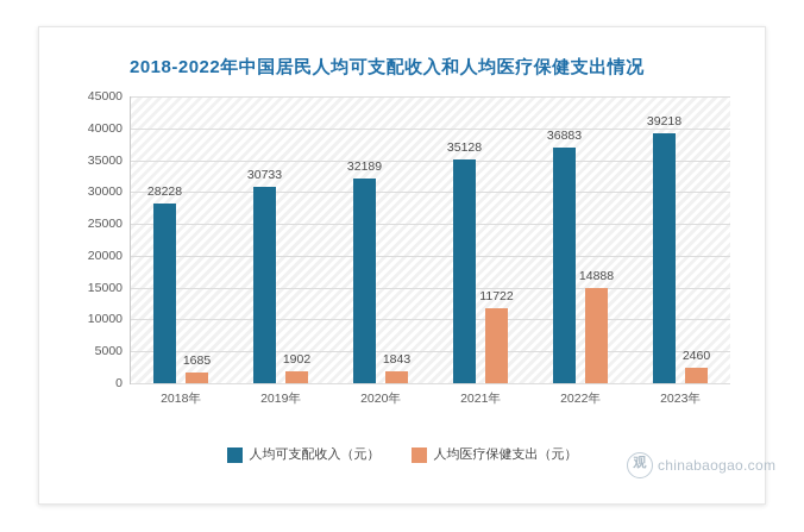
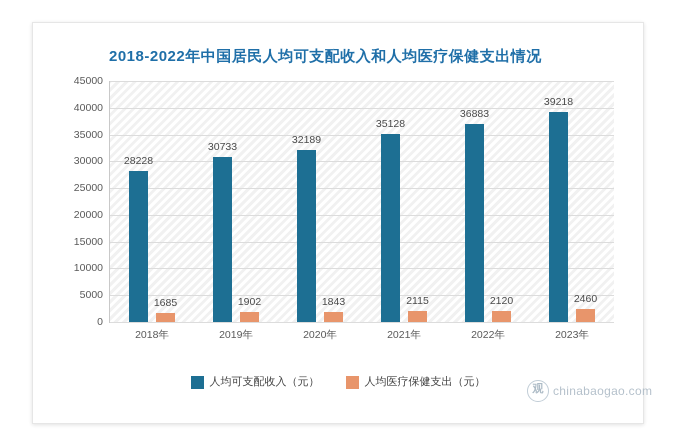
人均医疗保健支出（元）/2021年: 11722 -> 2115
人均医疗保健支出（元）/2022年: 14888 -> 2120
